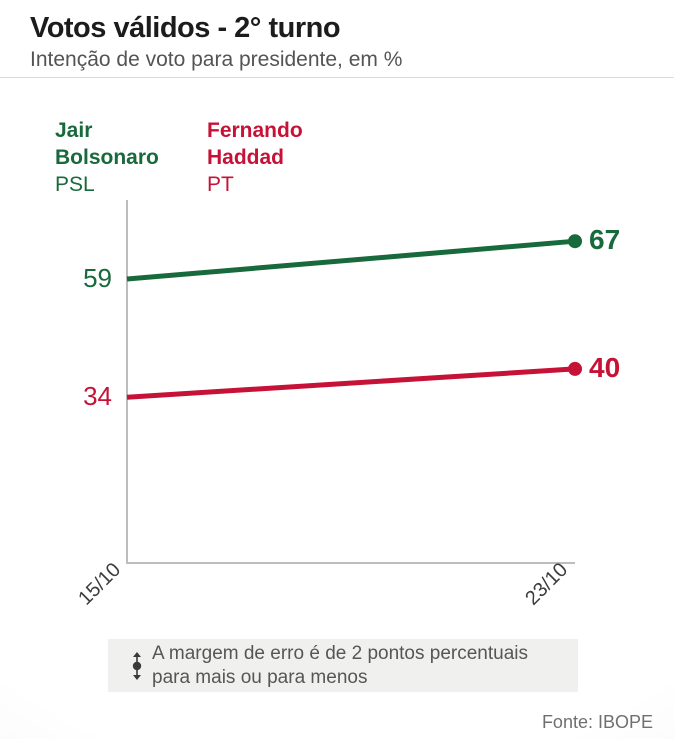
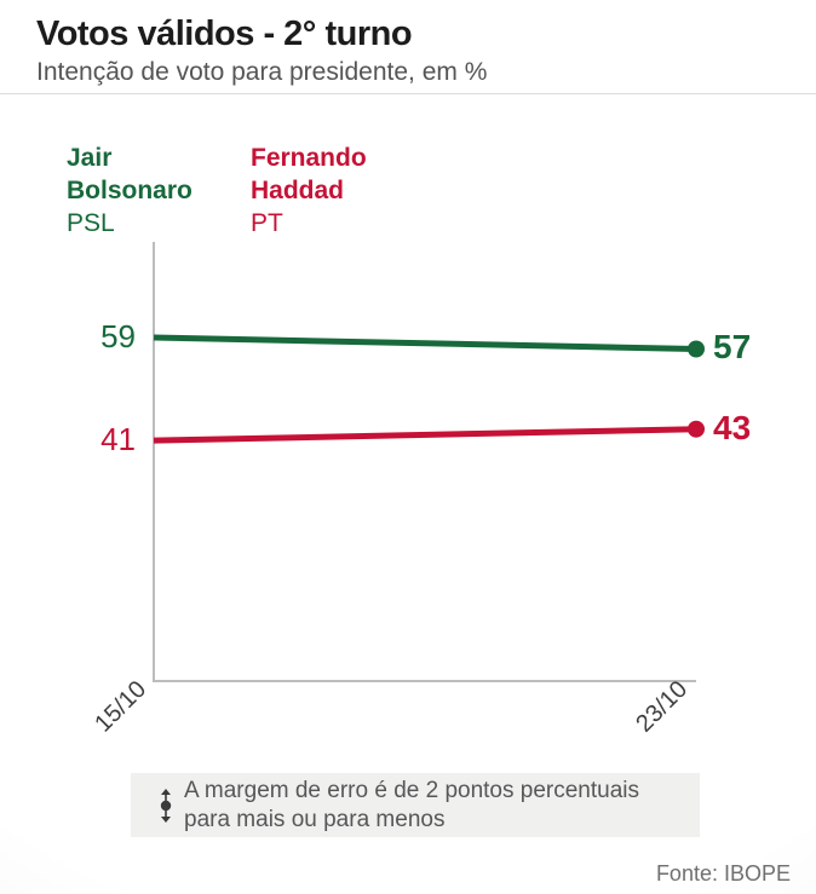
Fernando Haddad/15/10: 34 -> 41
Jair Bolsonaro/23/10: 67 -> 57
Fernando Haddad/23/10: 40 -> 43
